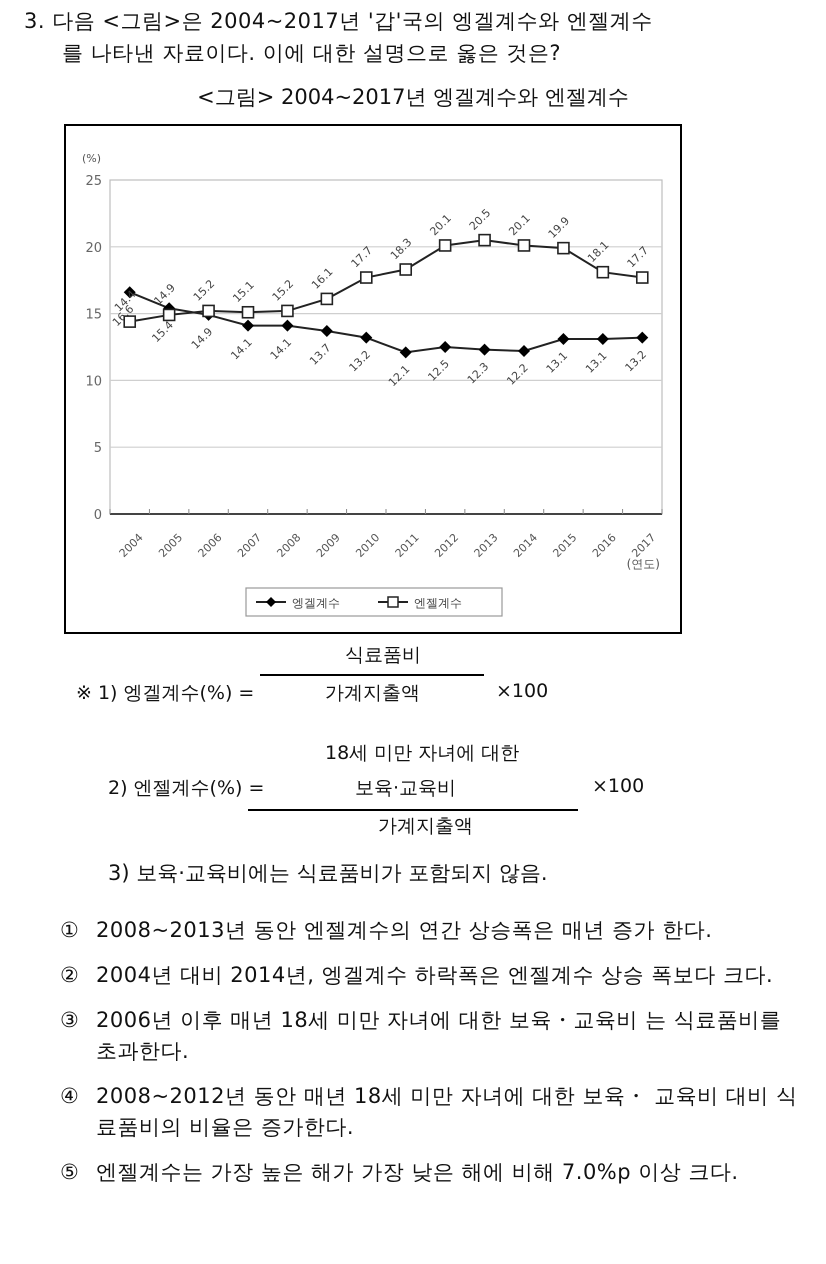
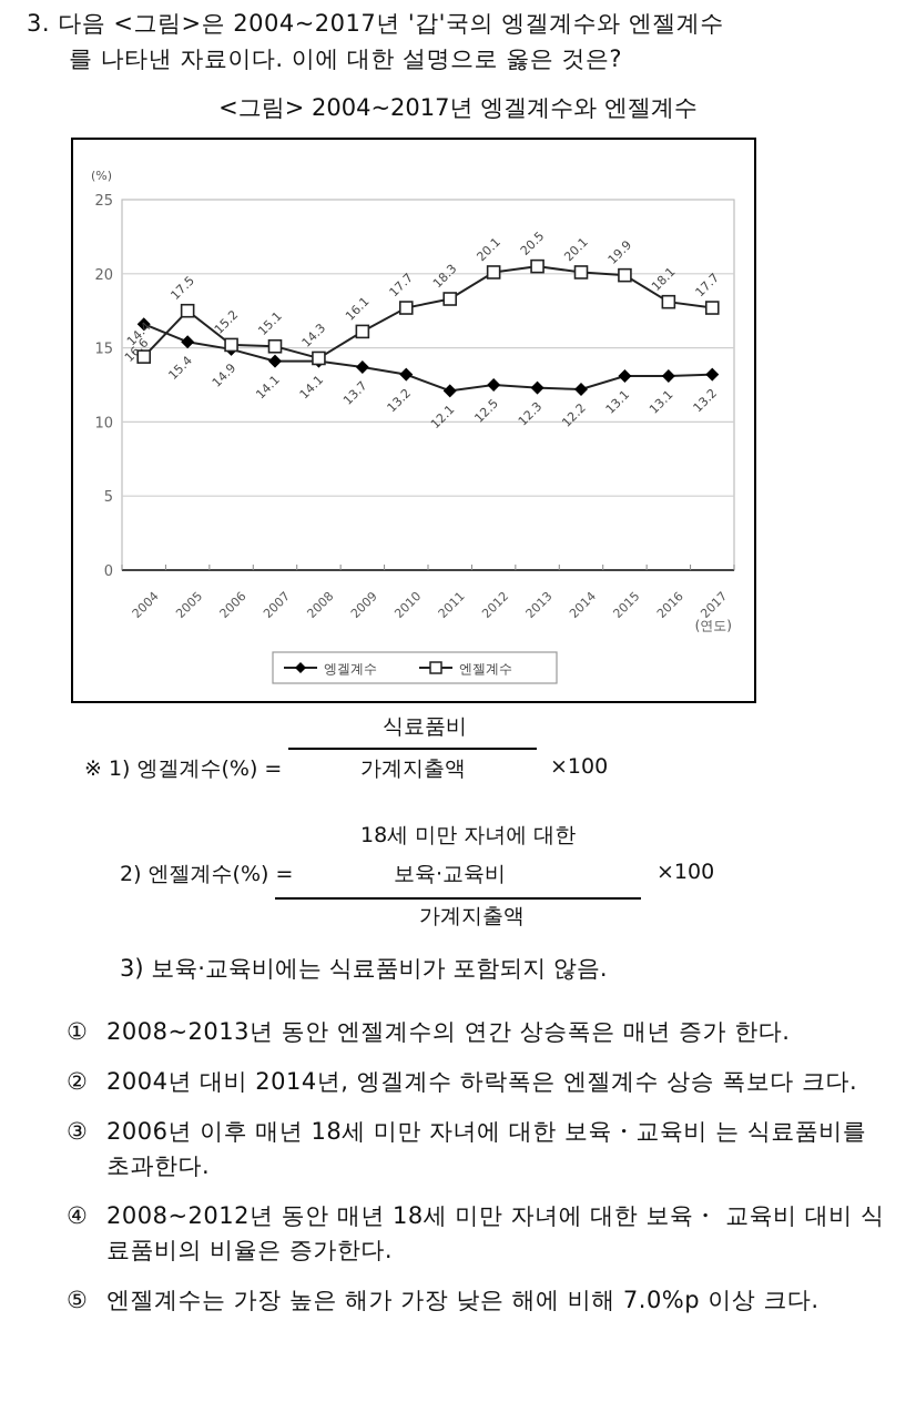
엔젤계수/2005: 14.9 -> 17.5
엔젤계수/2008: 15.2 -> 14.3
